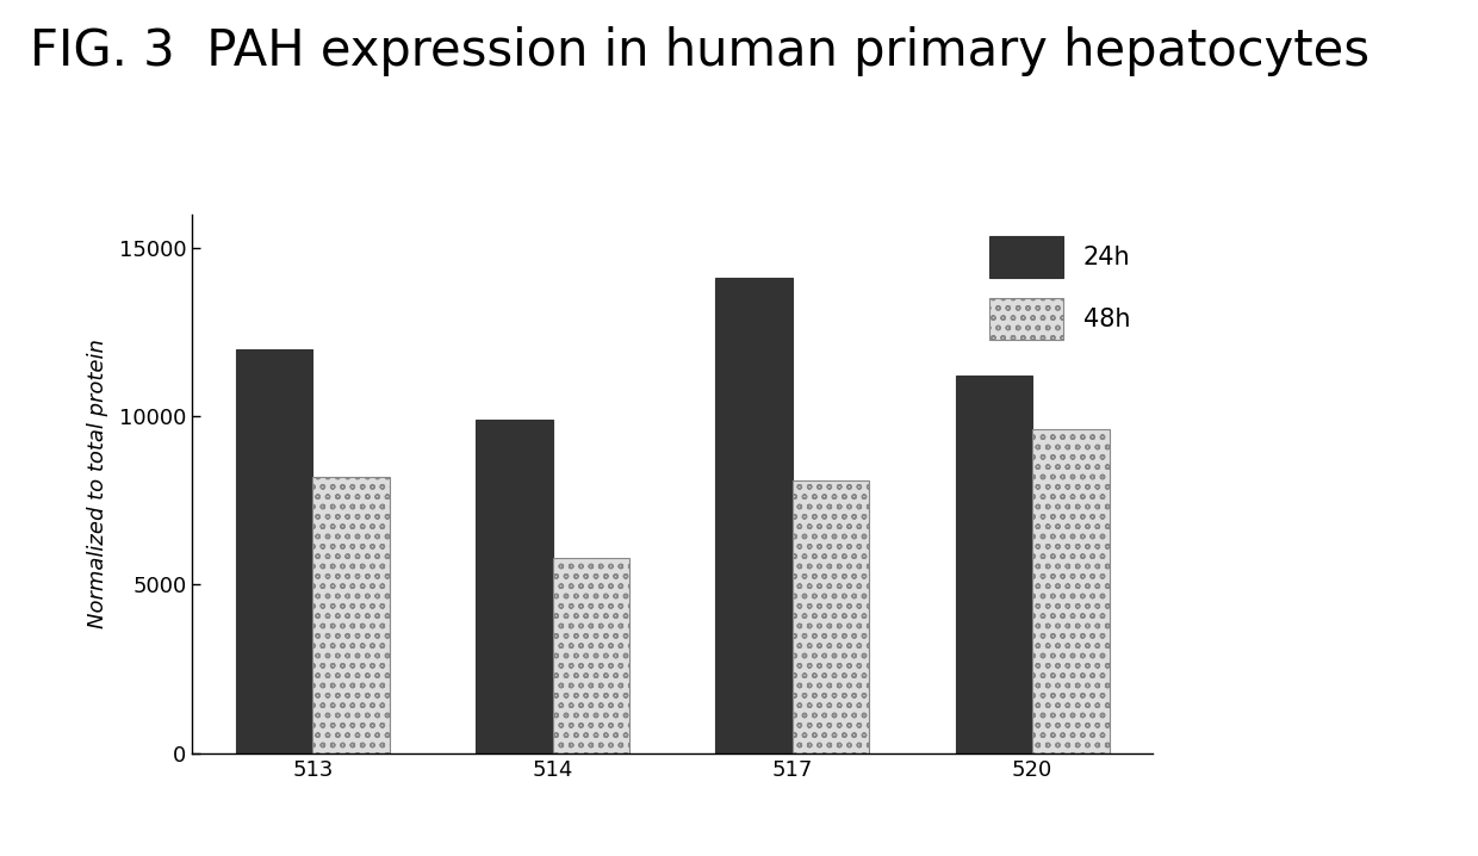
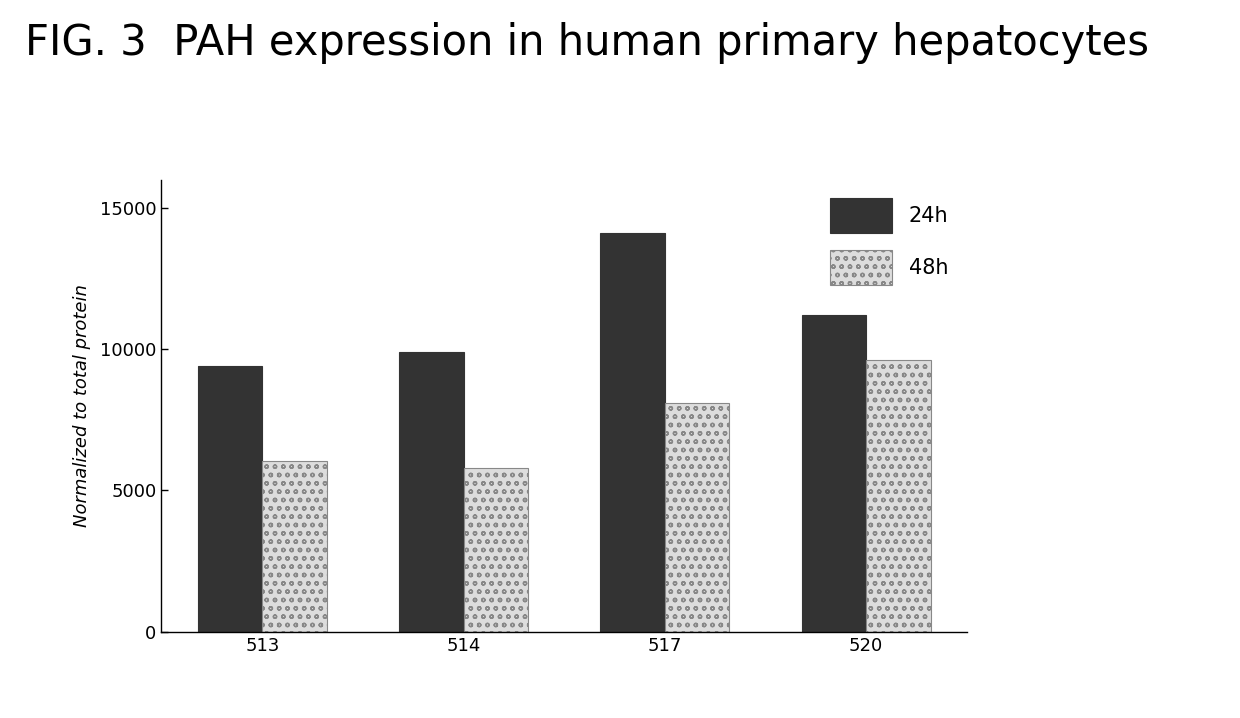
24h/513: 12000 -> 9400
48h/513: 8200 -> 6050
